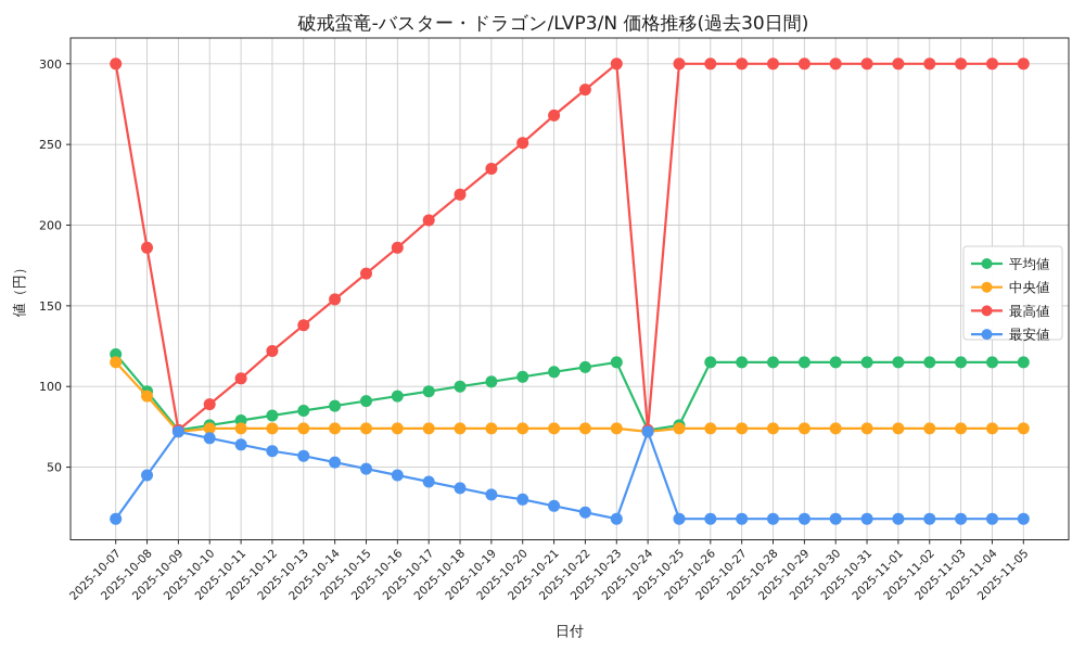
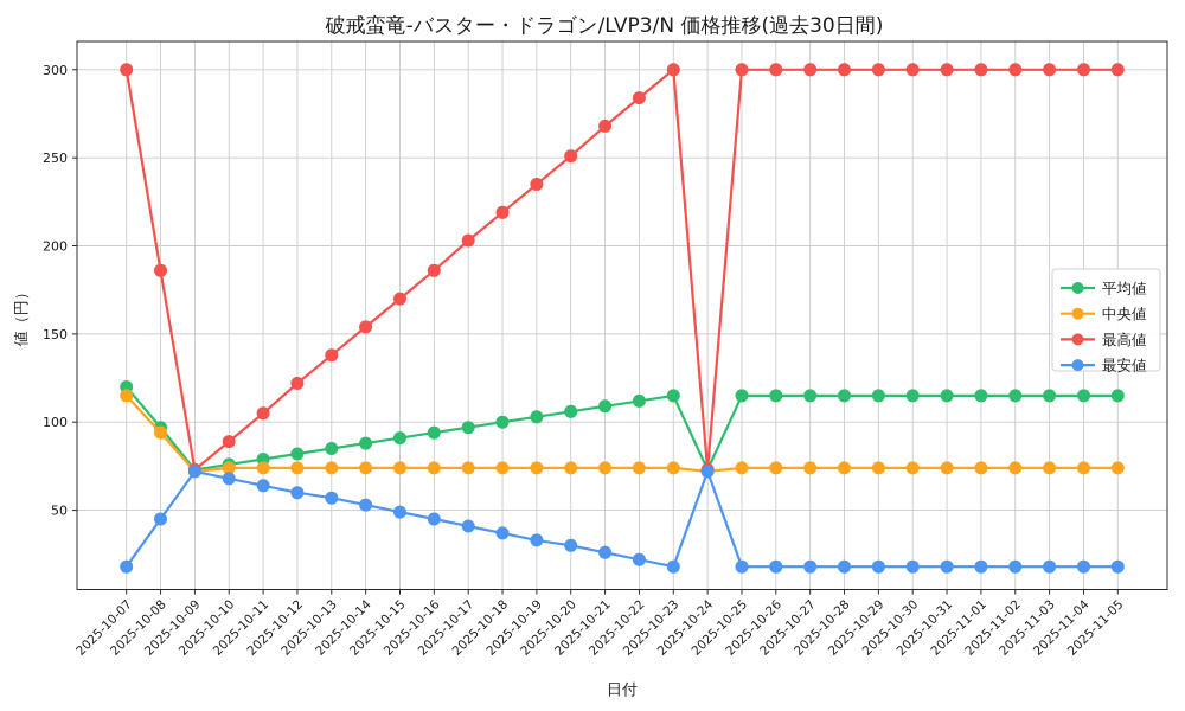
平均値/2025-10-25: 76 -> 115
